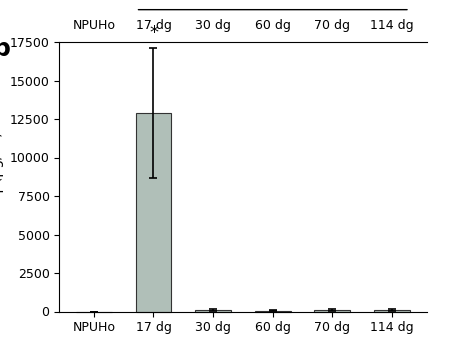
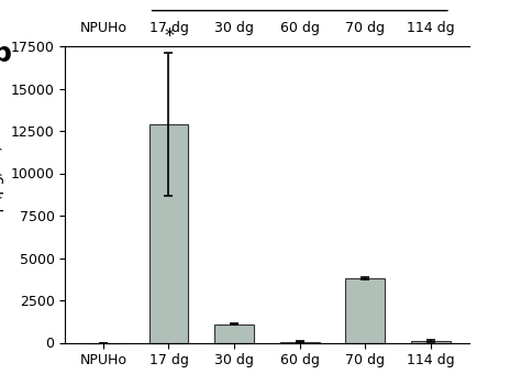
30 dg: 100 -> 1100
70 dg: 100 -> 3800
